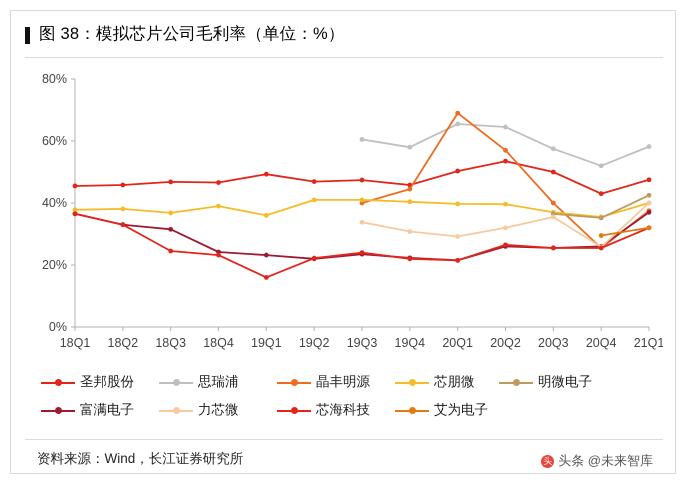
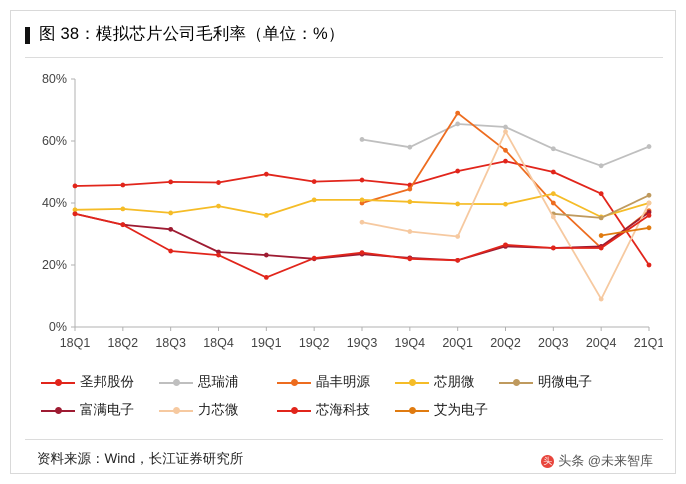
力芯微/20Q2: 32% -> 63%
芯朋微/20Q3: 37% -> 43%
力芯微/20Q4: 26% -> 9%
圣邦股份/21Q1: 48% -> 20%
芯海科技/21Q1: 32% -> 36%
